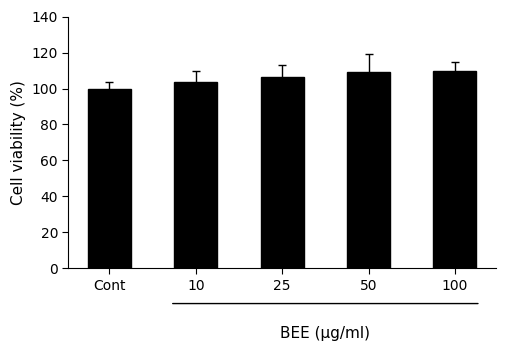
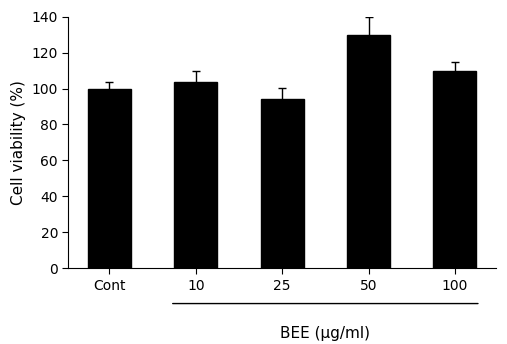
25: 106 -> 94
50: 109 -> 130
